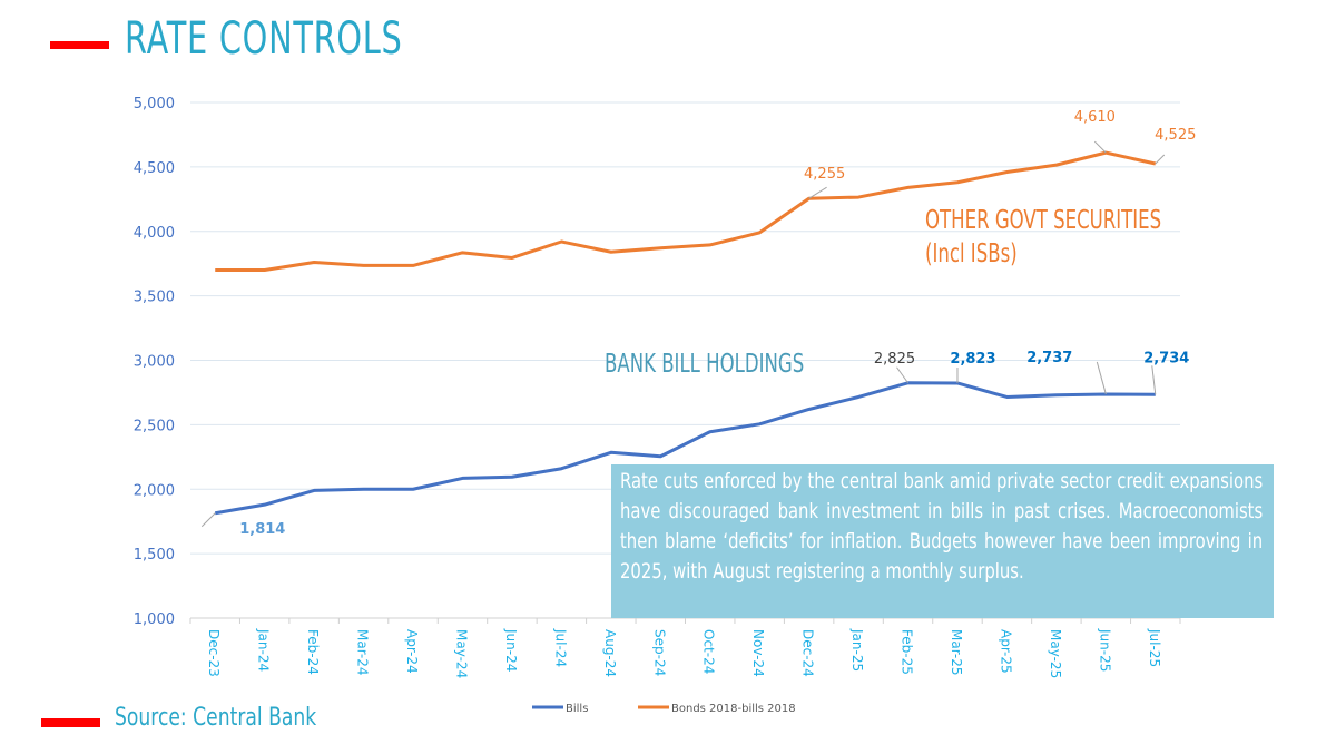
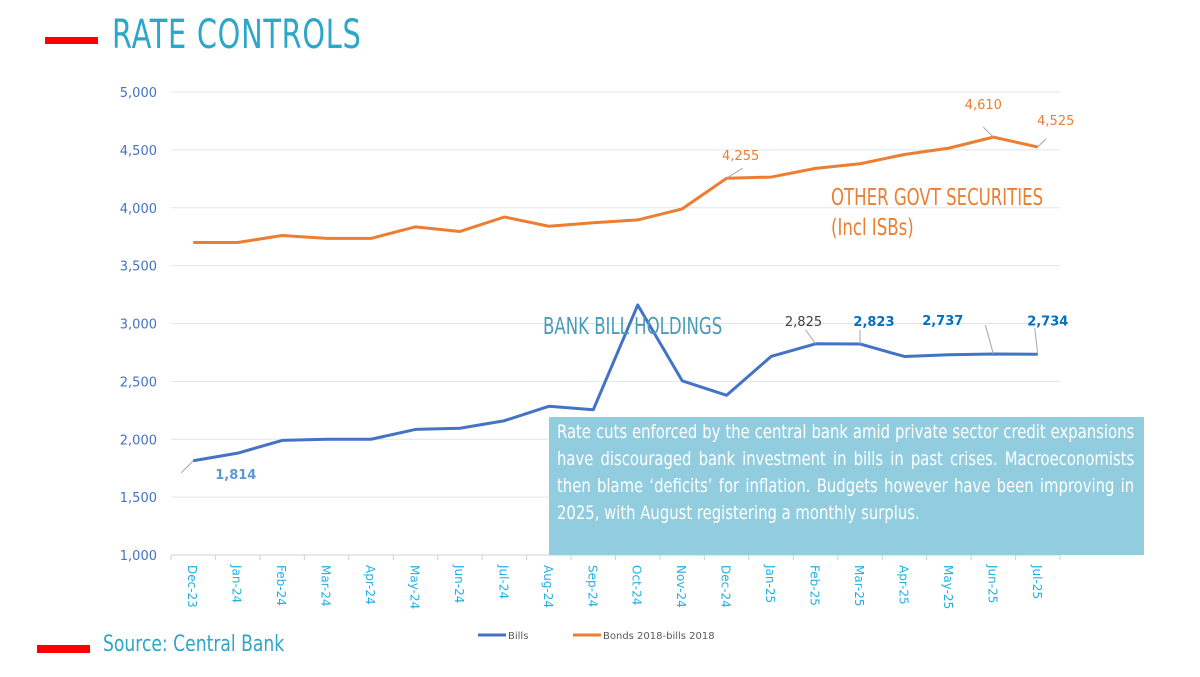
Bills/Oct-24: 2440 -> 3160
Bills/Dec-24: 2620 -> 2380
